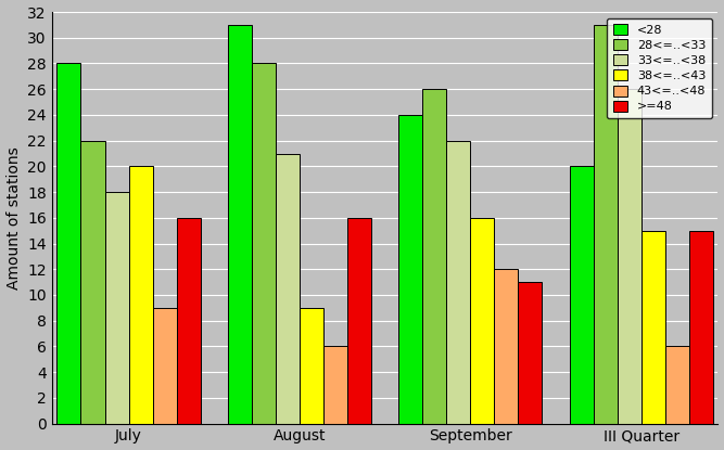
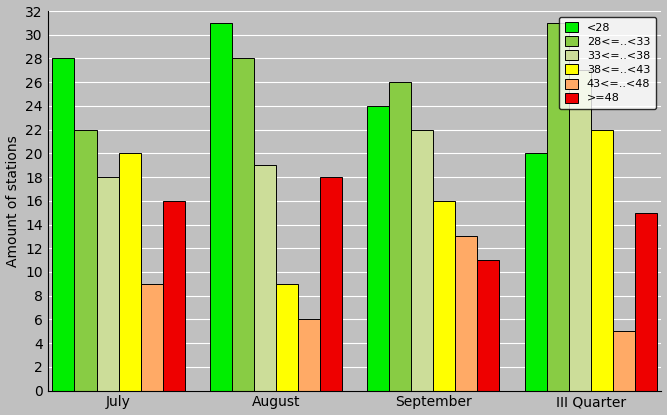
33<=..<38/August: 21 -> 19
>=48/August: 16 -> 18
43<=..<48/September: 12 -> 13
33<=..<38/III Quarter: 26 -> 27
38<=..<43/III Quarter: 15 -> 22
43<=..<48/III Quarter: 6 -> 5
